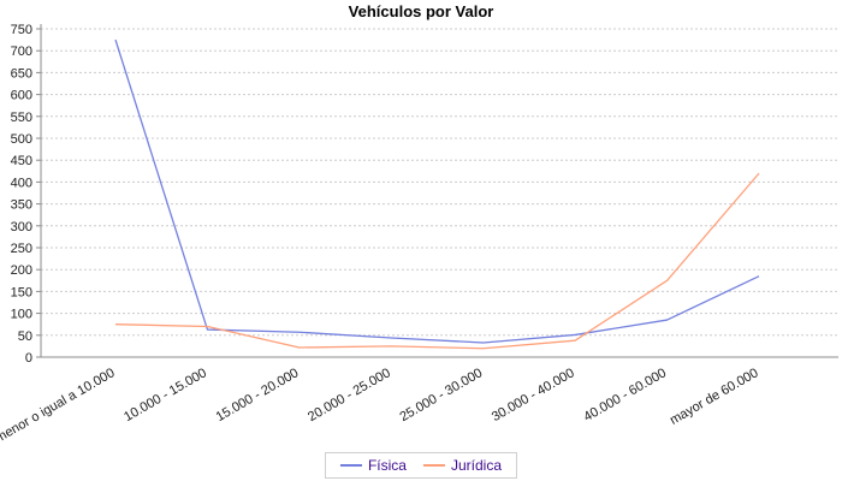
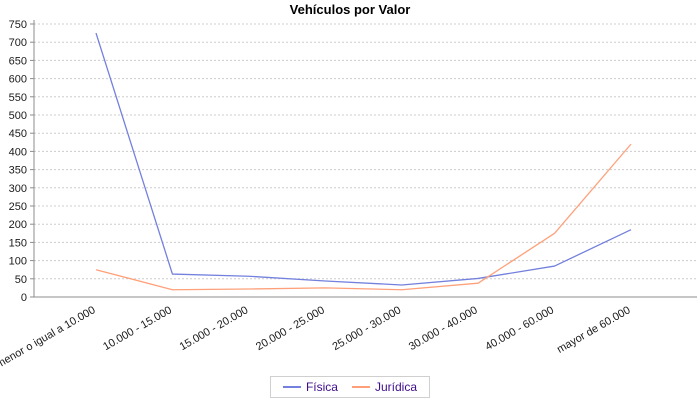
Jurídica/10.000 - 15.000: 70 -> 20
